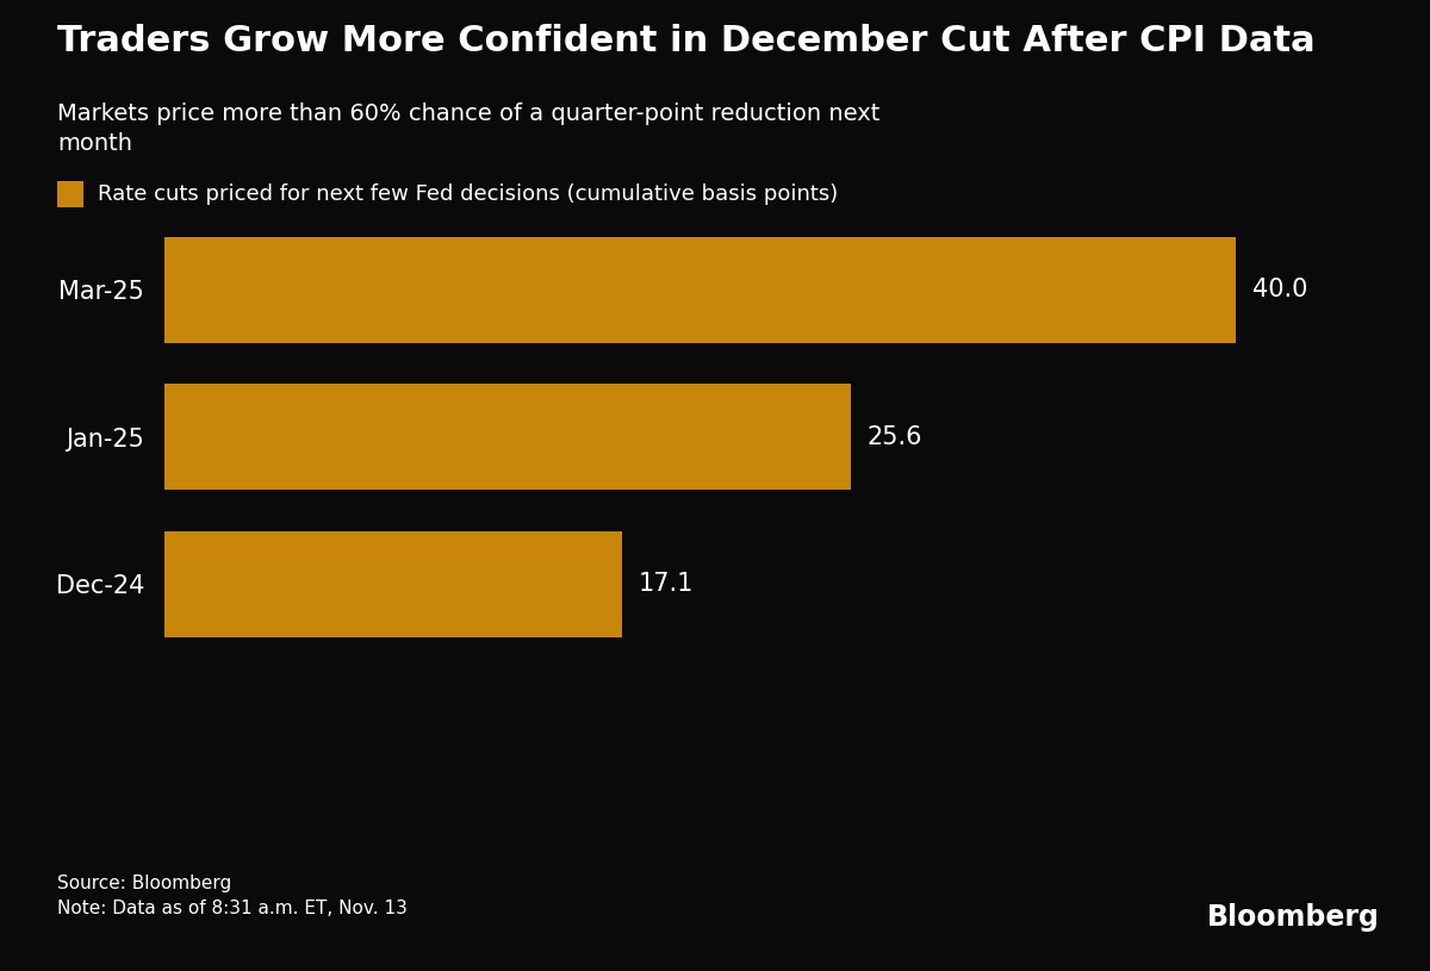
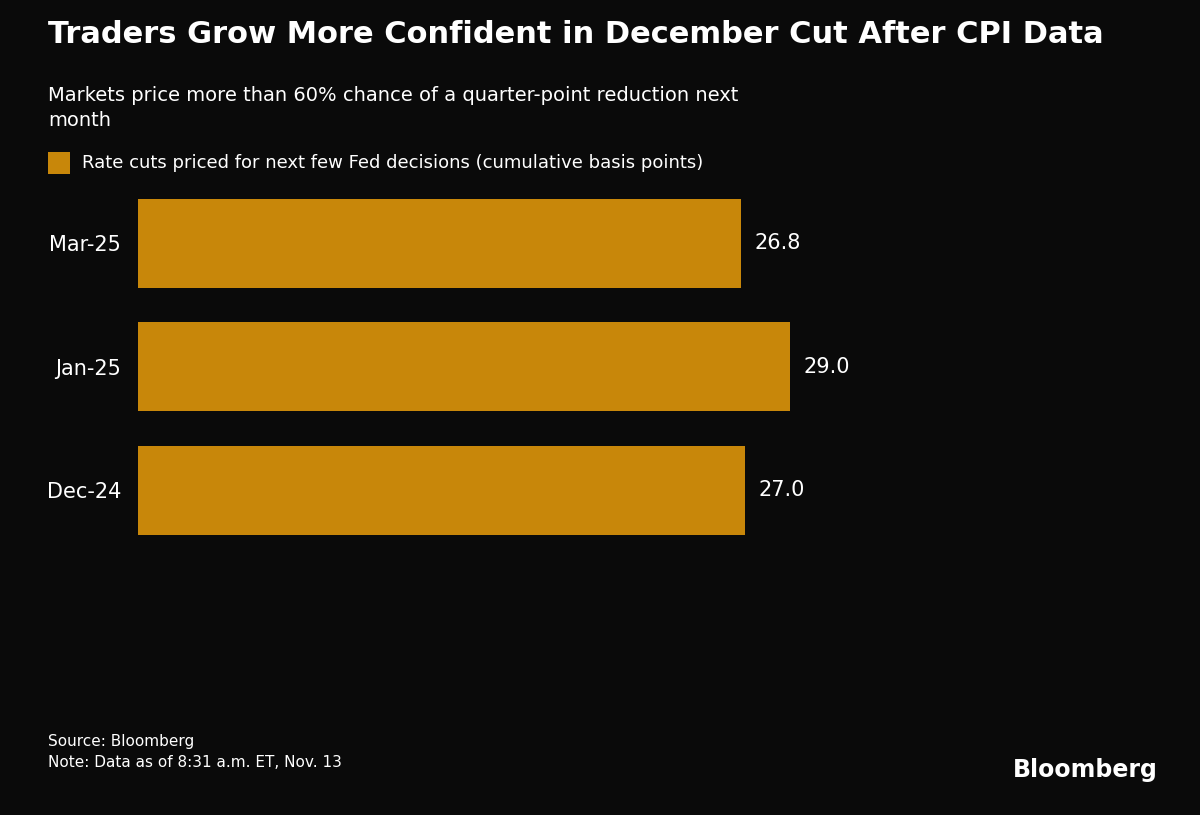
Mar-25: 40.0 -> 26.8
Jan-25: 25.6 -> 29.0
Dec-24: 17.1 -> 27.0
